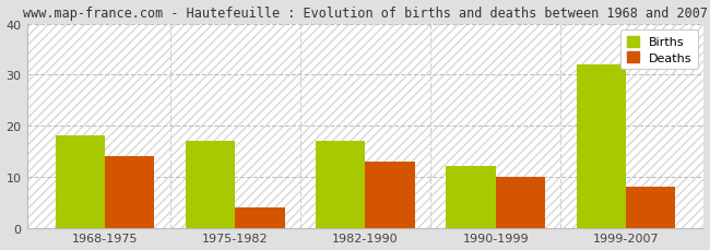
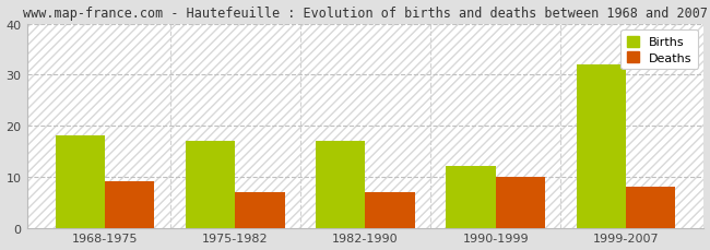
Deaths/1968-1975: 14 -> 9
Deaths/1975-1982: 4 -> 7
Deaths/1982-1990: 13 -> 7
